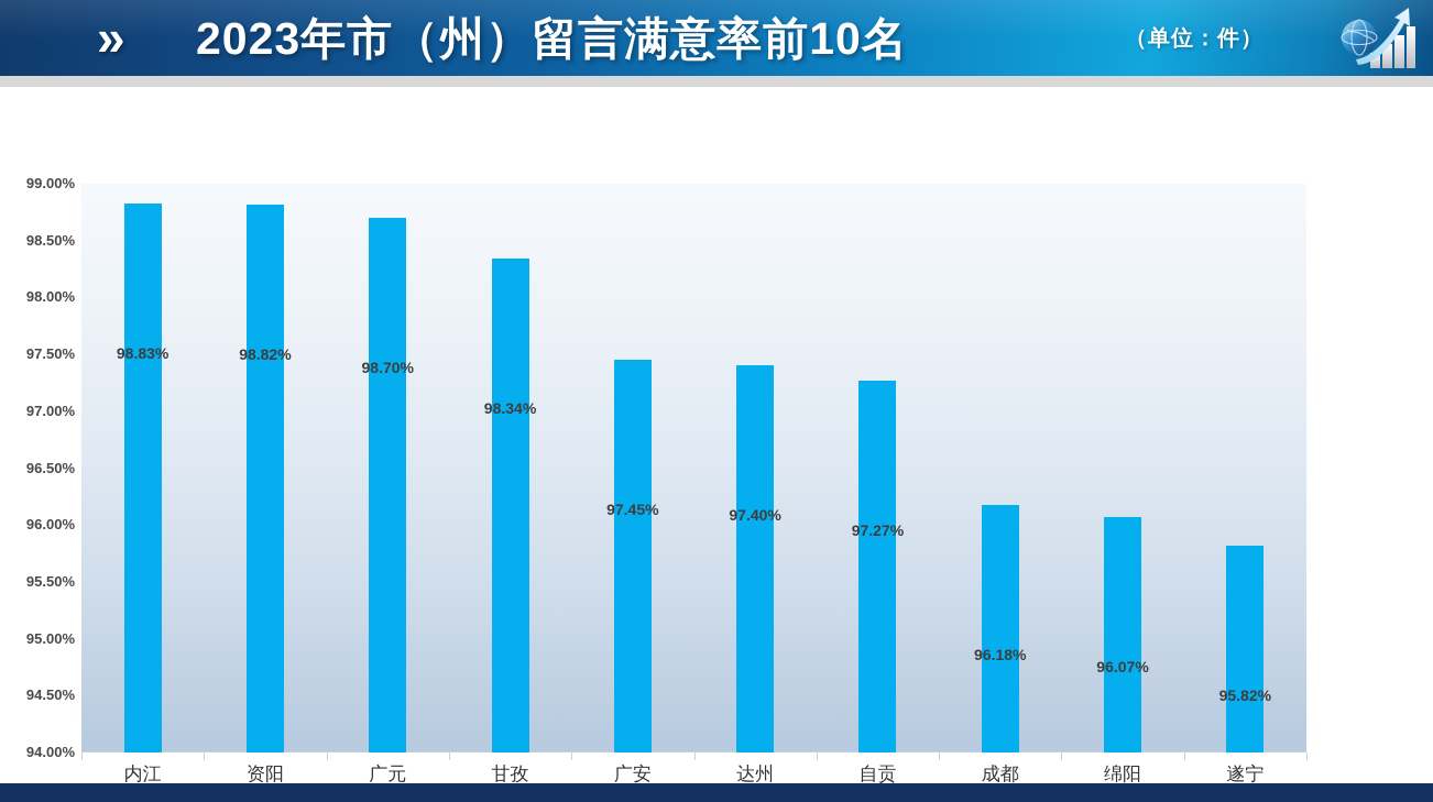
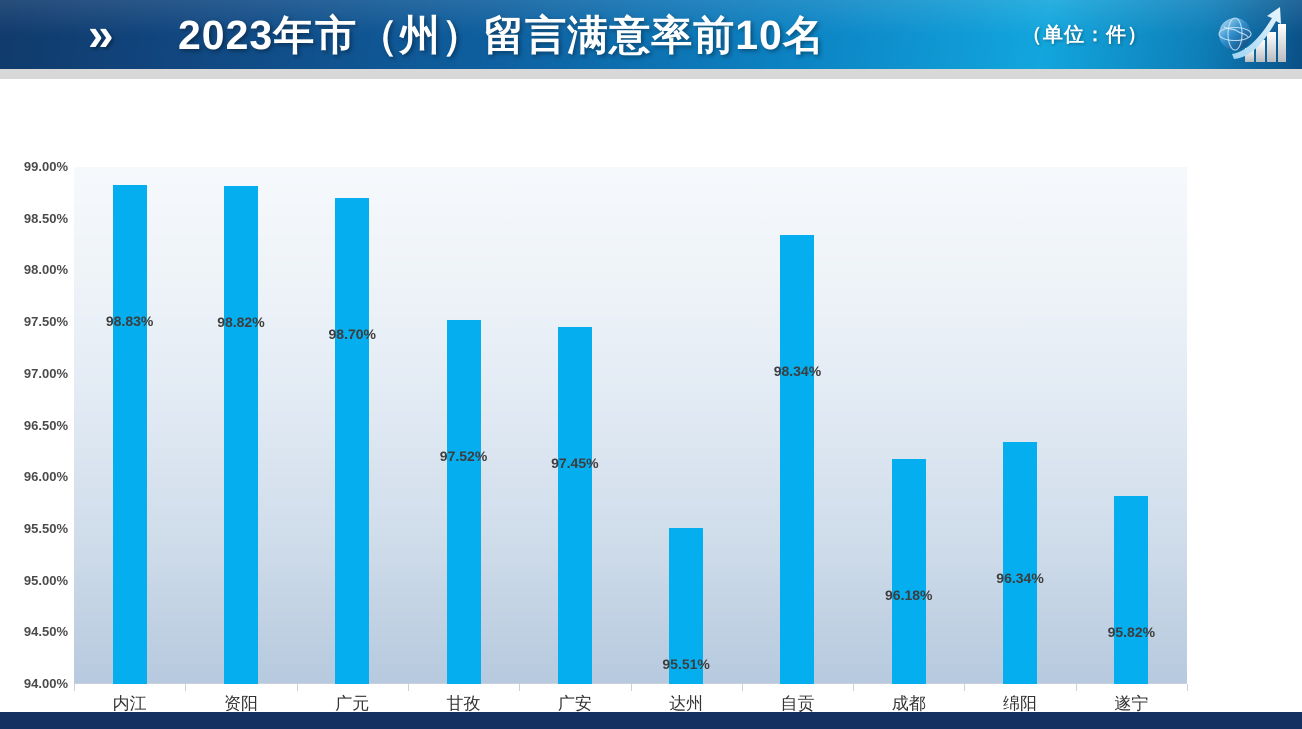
甘孜: 98.34% -> 97.52%
达州: 97.40% -> 95.51%
自贡: 97.27% -> 98.34%
绵阳: 96.07% -> 96.34%
